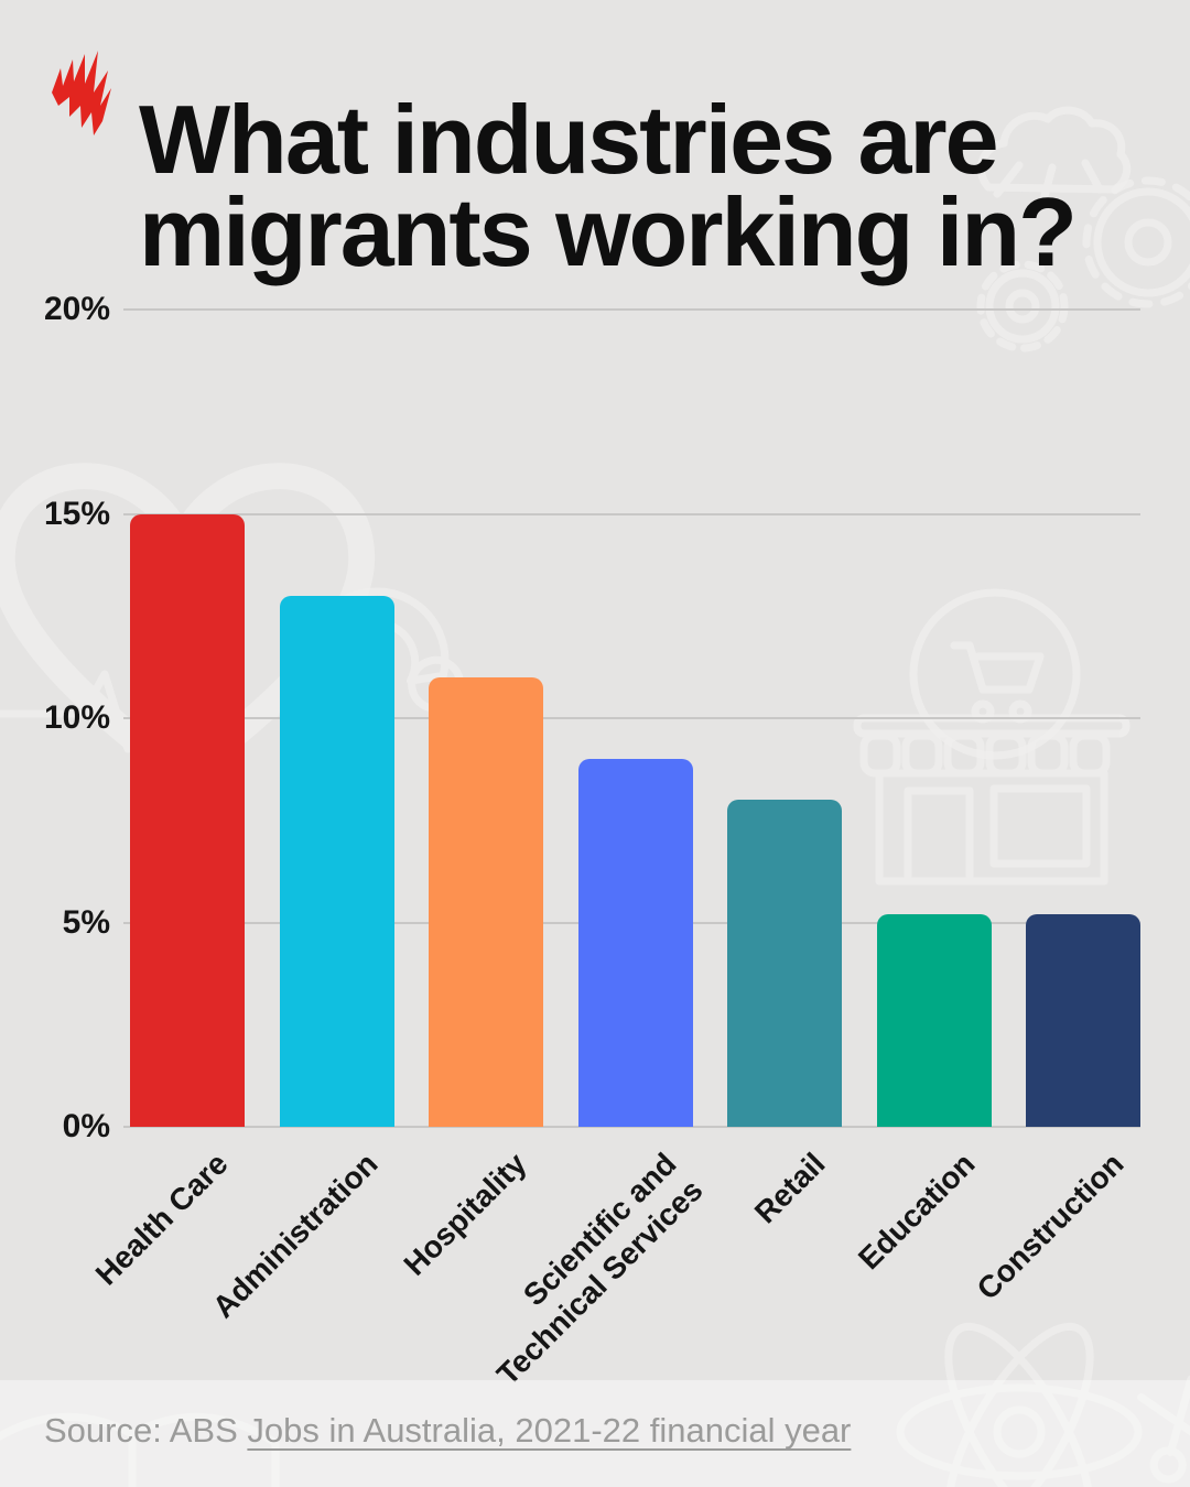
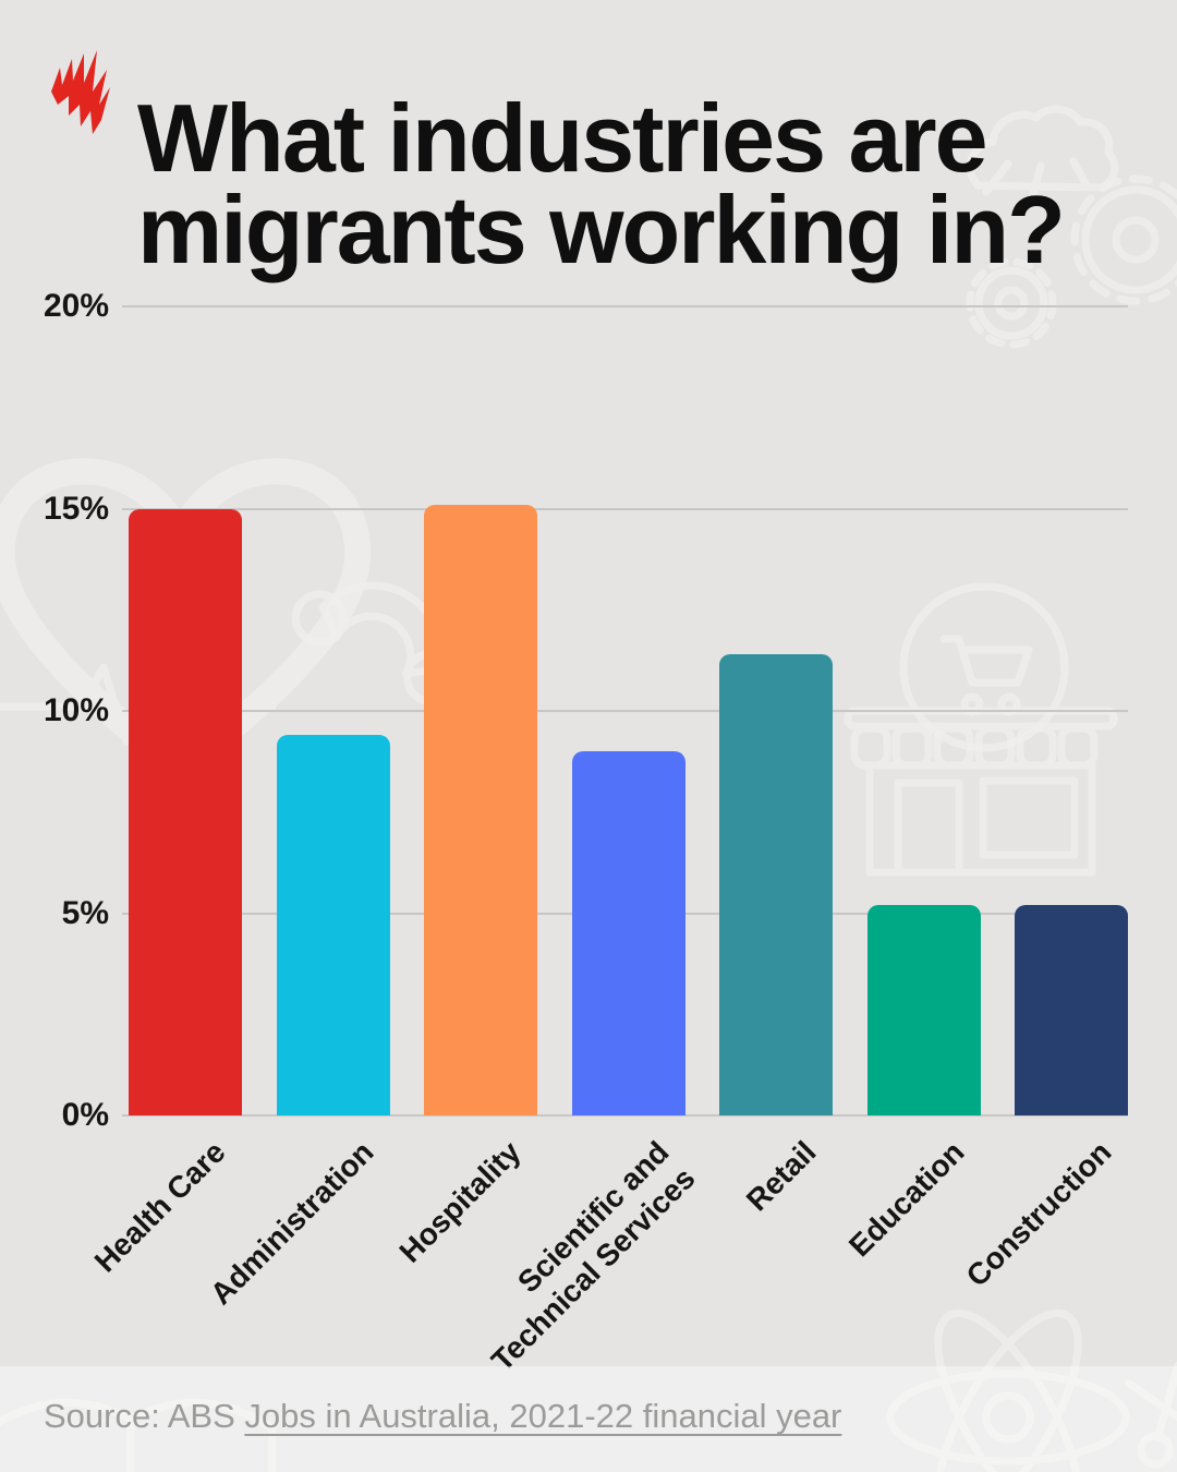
Administration: 13.0% -> 9.4%
Hospitality: 11.0% -> 15.1%
Retail: 8.0% -> 11.4%
